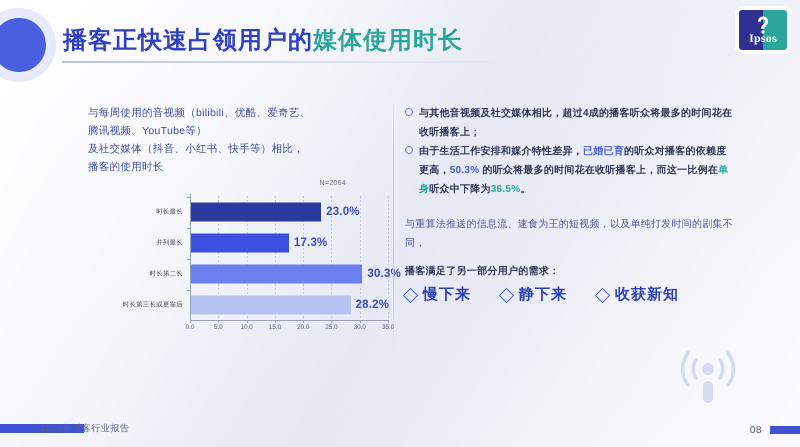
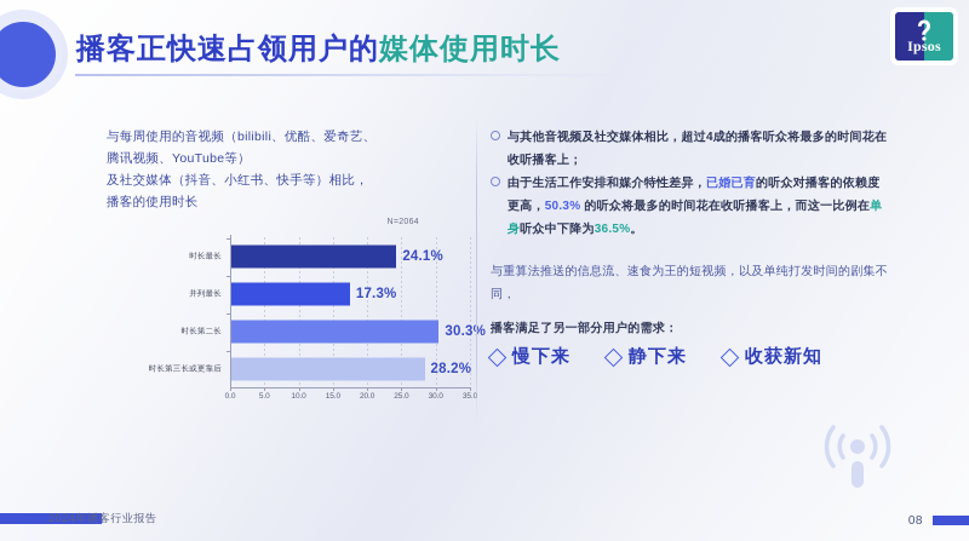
时长最长: 23.0% -> 24.1%
